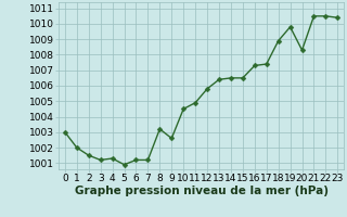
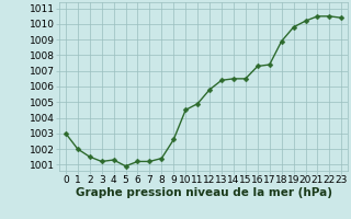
8: 1003.2 -> 1001.4
20: 1008.3 -> 1010.2
